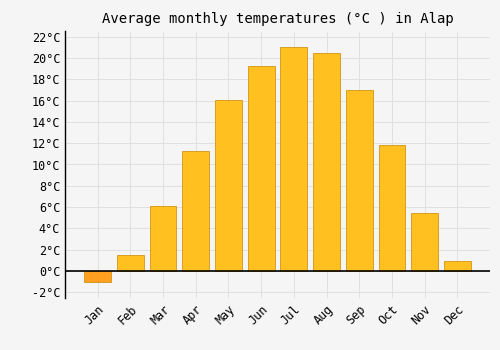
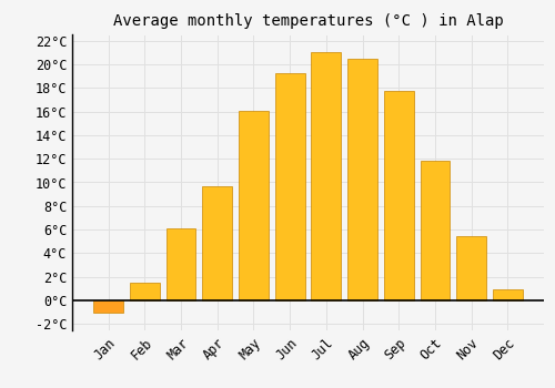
Apr: 11.3°C -> 9.7°C
Sep: 17.0°C -> 17.8°C
